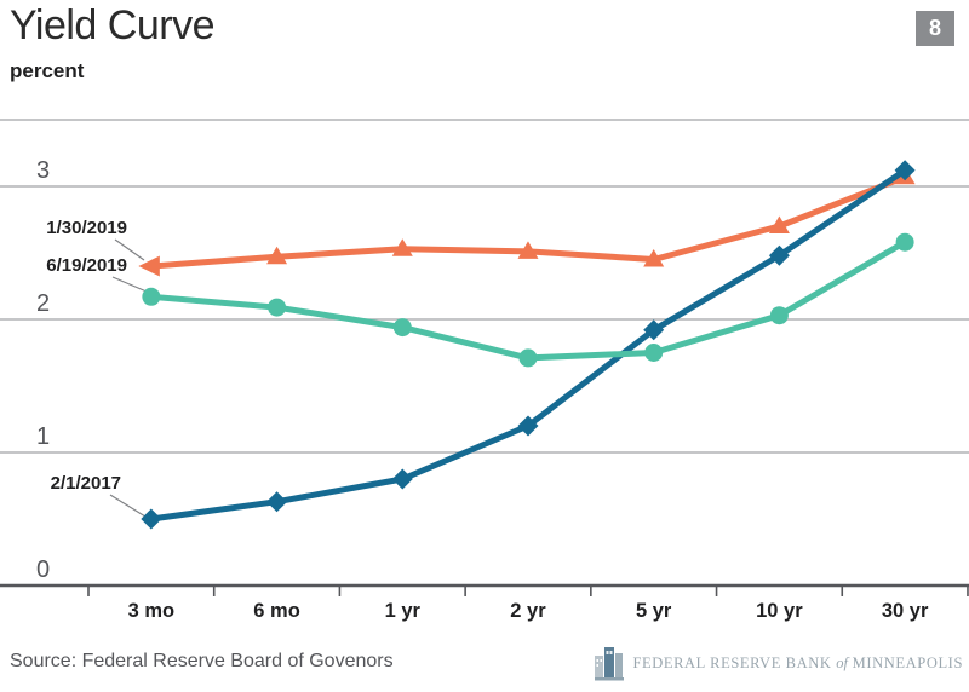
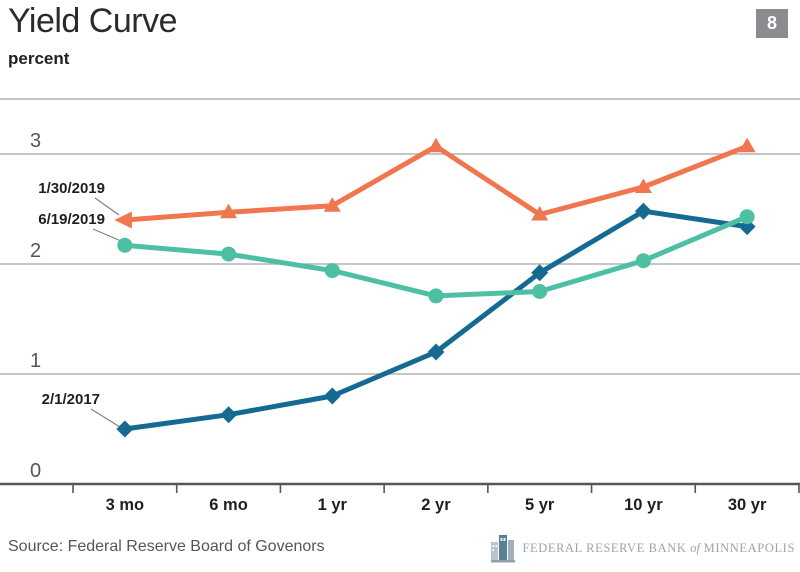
1/30/2019/2 yr: 2.51 -> 3.07
6/19/2019/30 yr: 2.58 -> 2.43
2/1/2017/30 yr: 3.12 -> 2.34
